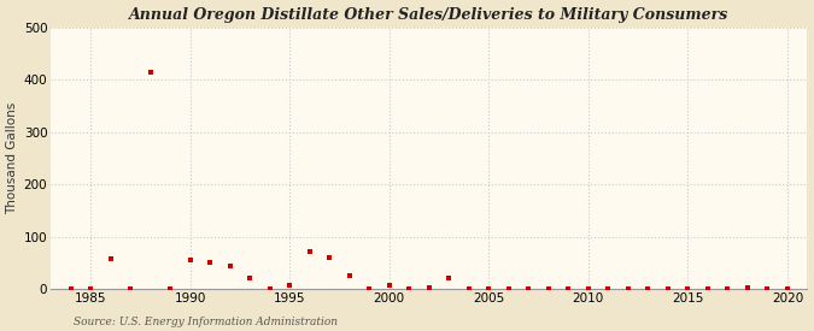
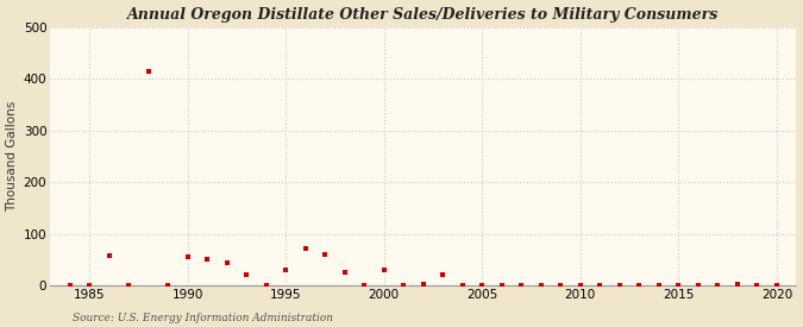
1995: 8 -> 30
2000: 8 -> 30
